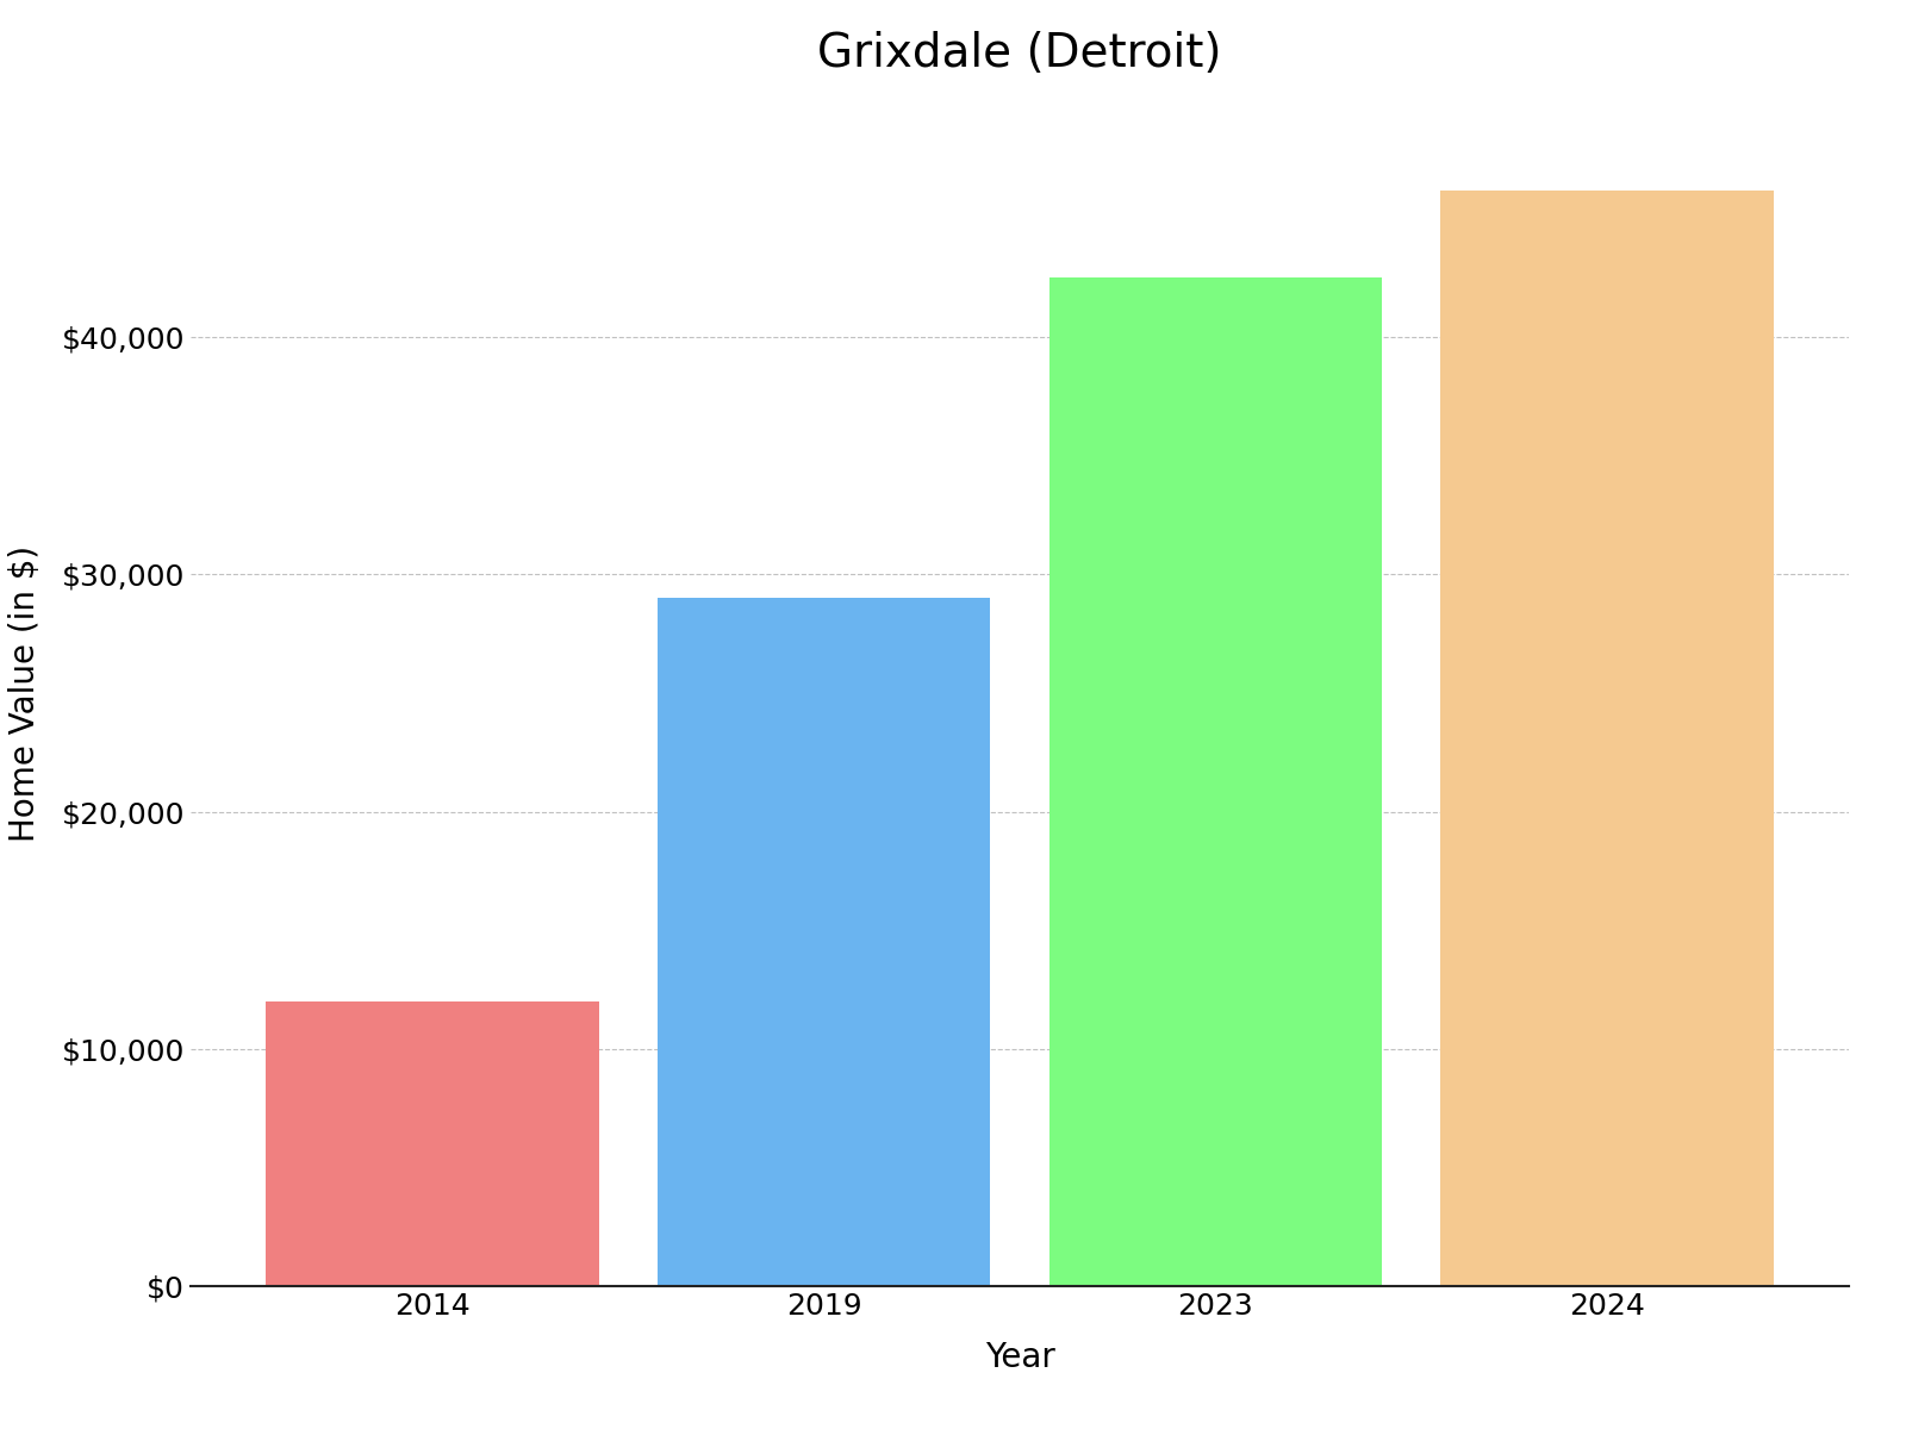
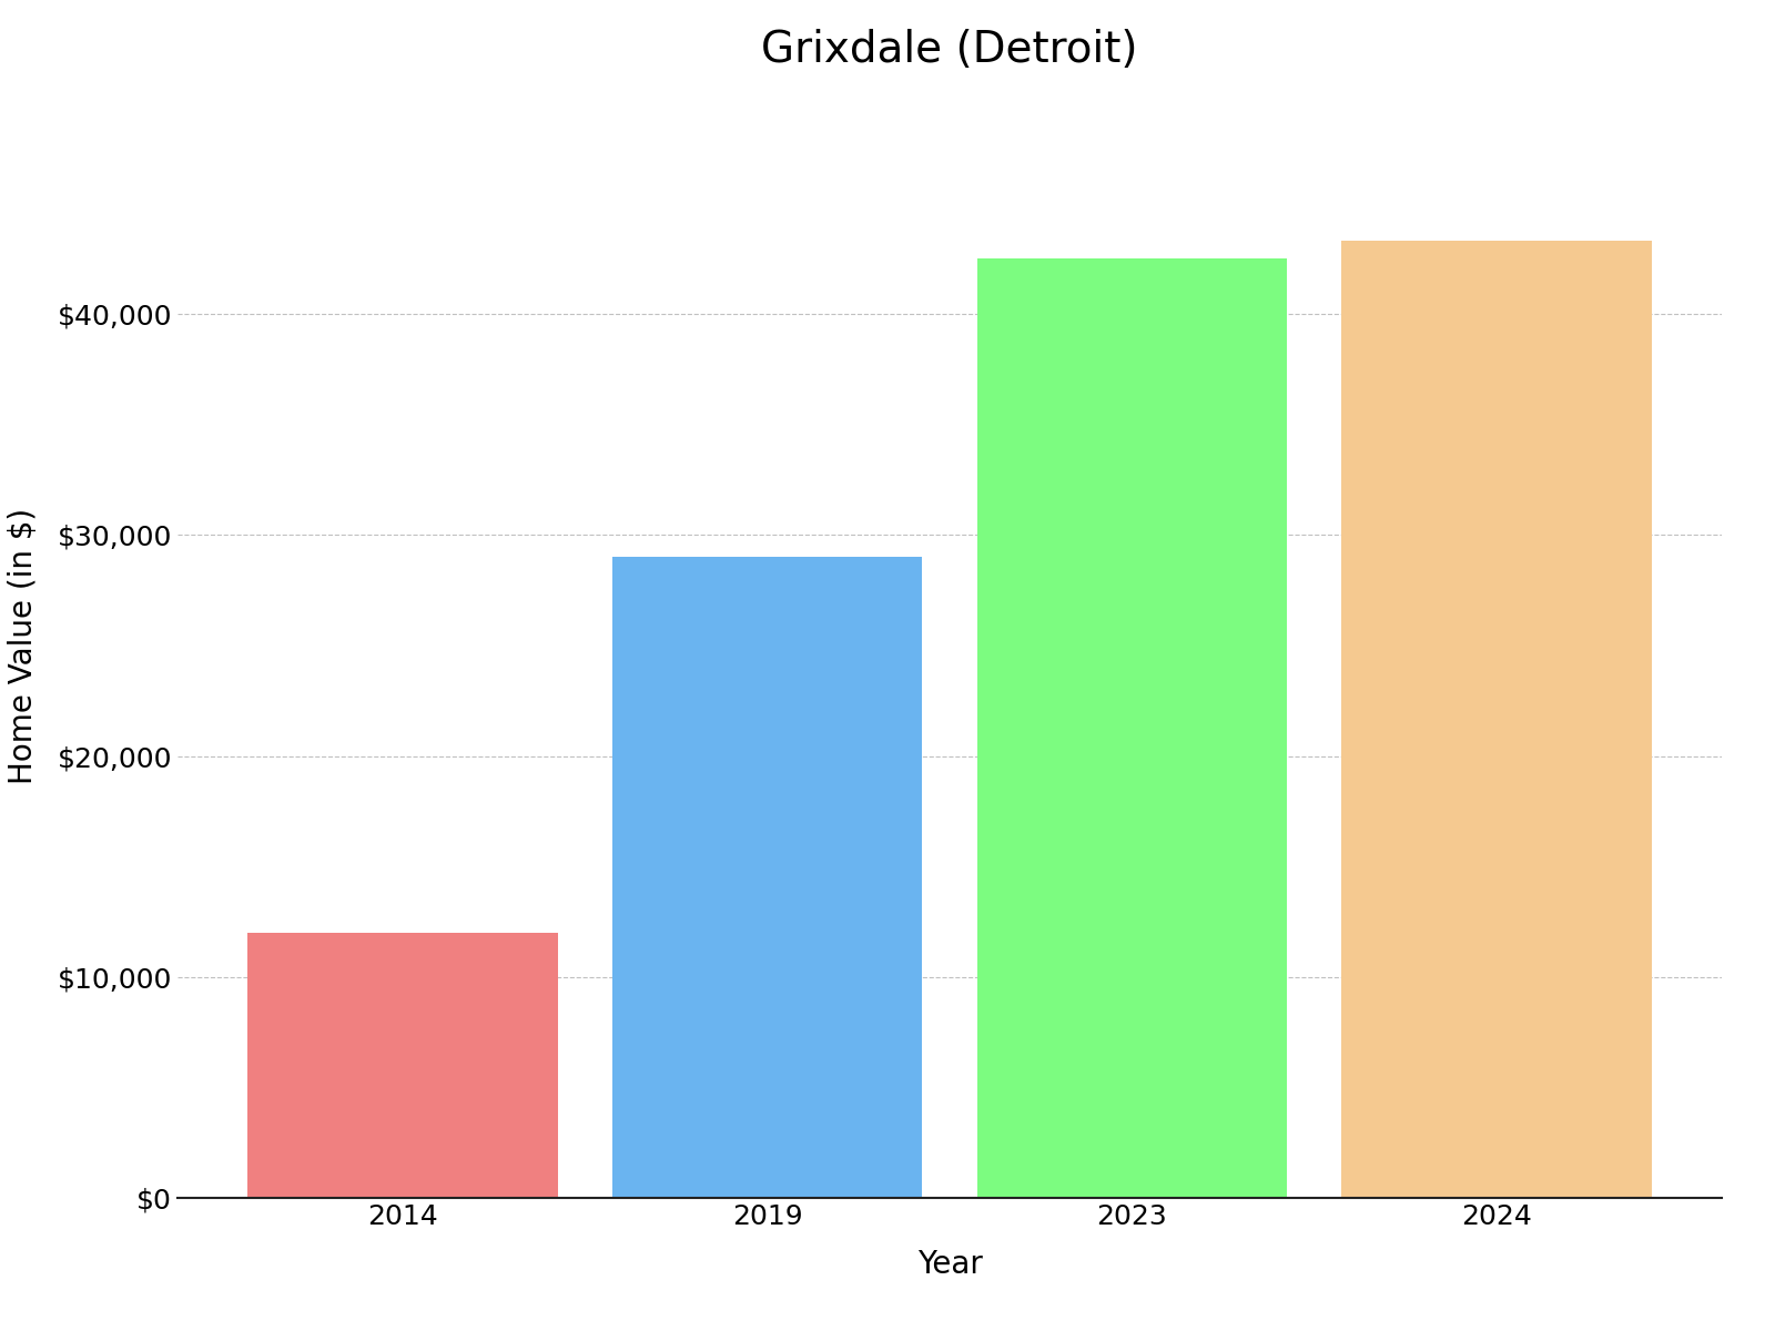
2024: $46,200 -> $43,300
